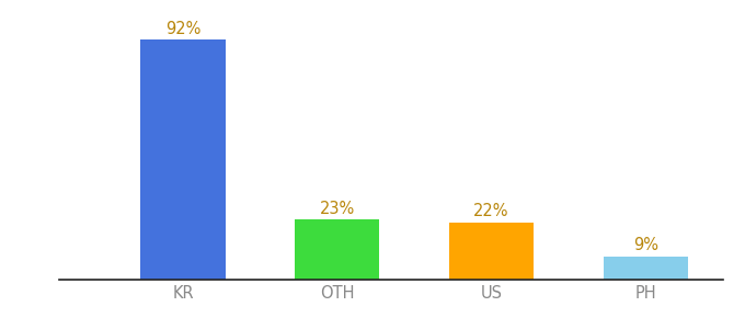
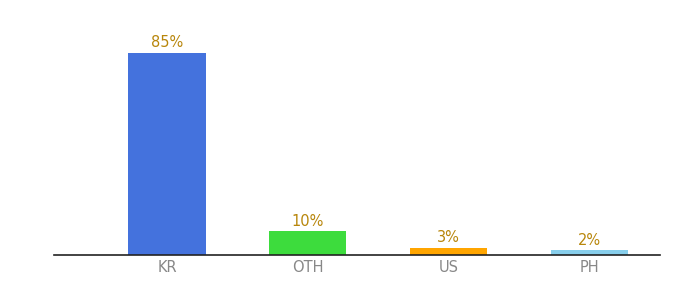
KR: 92% -> 85%
OTH: 23% -> 10%
US: 22% -> 3%
PH: 9% -> 2%
